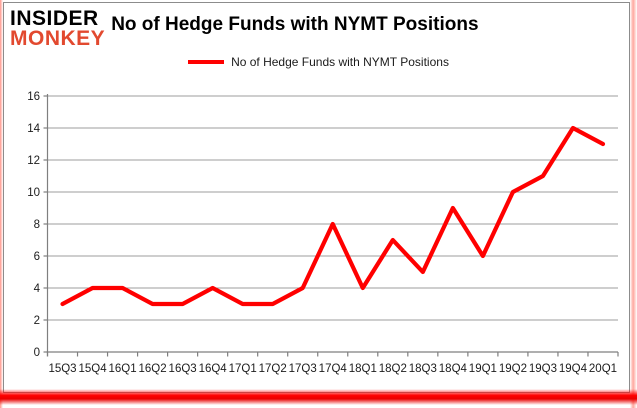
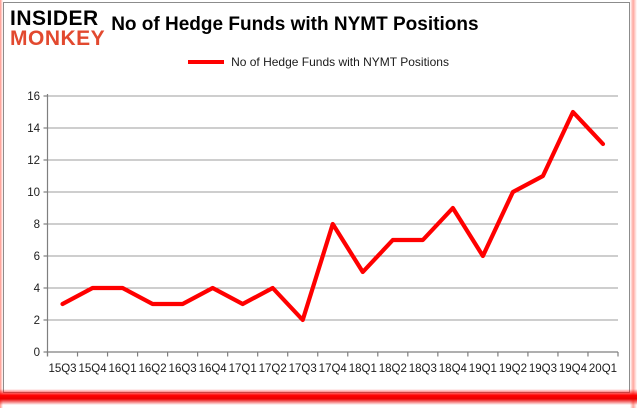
17Q2: 3 -> 4
17Q3: 4 -> 2
18Q1: 4 -> 5
18Q3: 5 -> 7
19Q4: 14 -> 15
